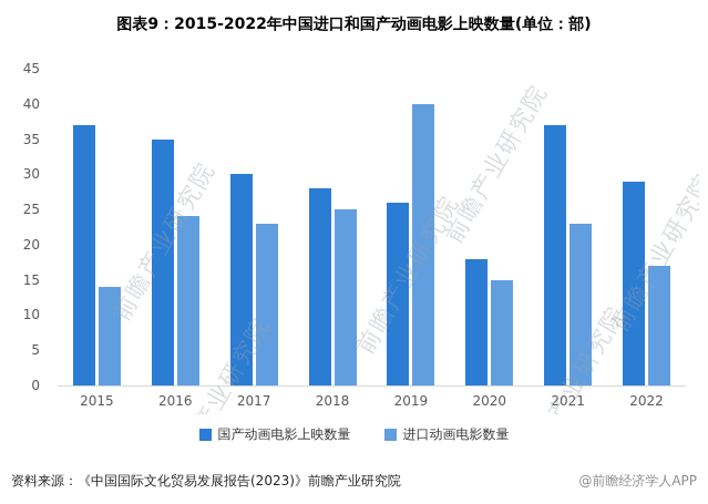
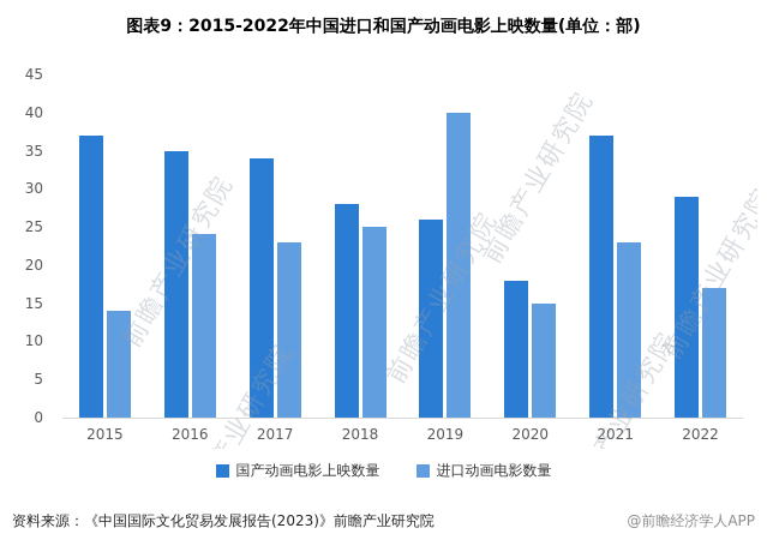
国产动画电影上映数量/2017: 30 -> 34
